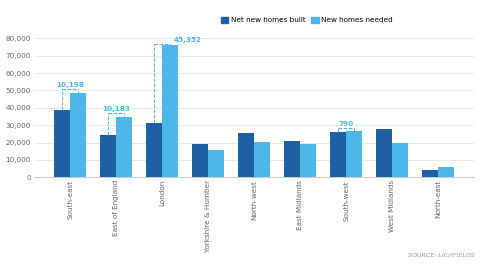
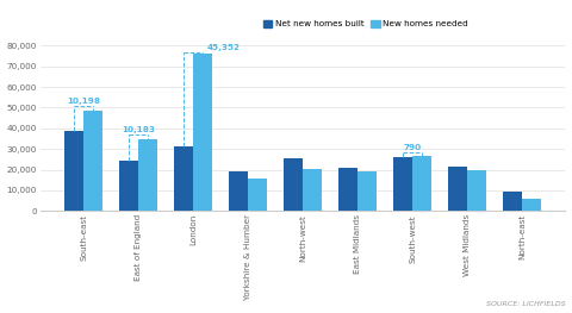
Net new homes built/West Midlands: 28,000 -> 22,000
Net new homes built/North-east: 4,000 -> 10,000
